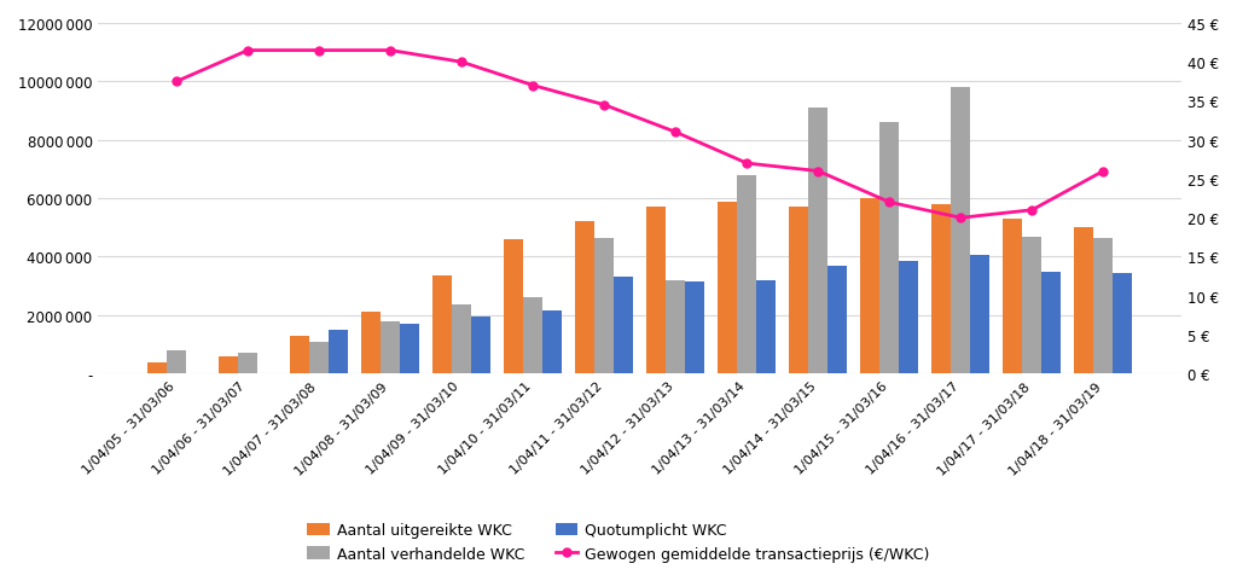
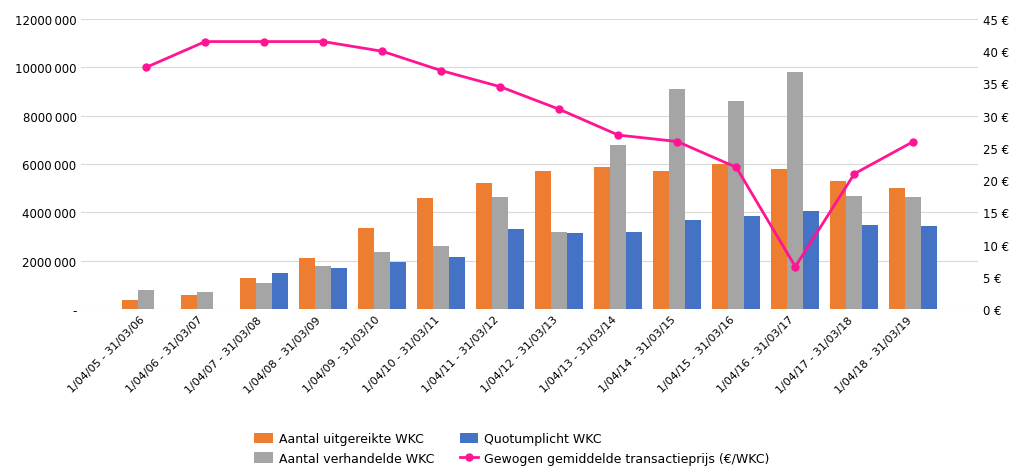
Gewogen gemiddelde transactieprijs (€/WKC)/1/04/16 - 31/03/17: 20.0 € -> 6.6 €
